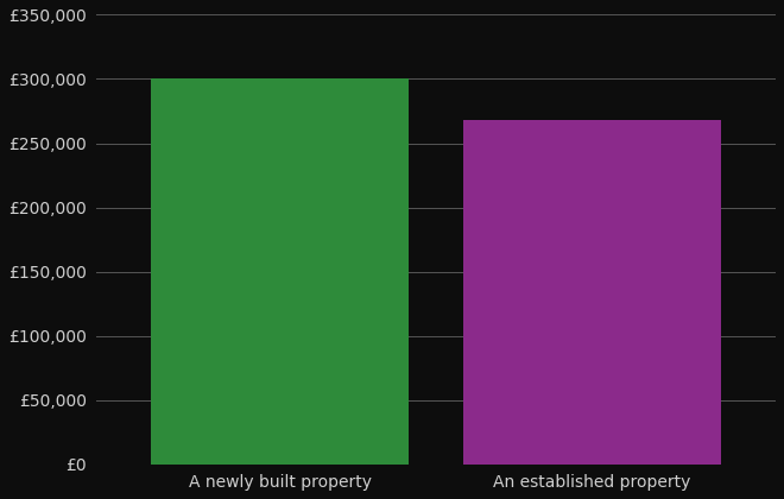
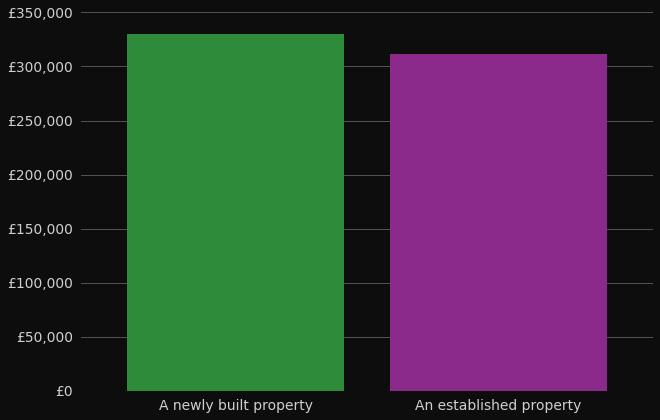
A newly built property: £300,000 -> £330,000
An established property: £268,000 -> £312,000
